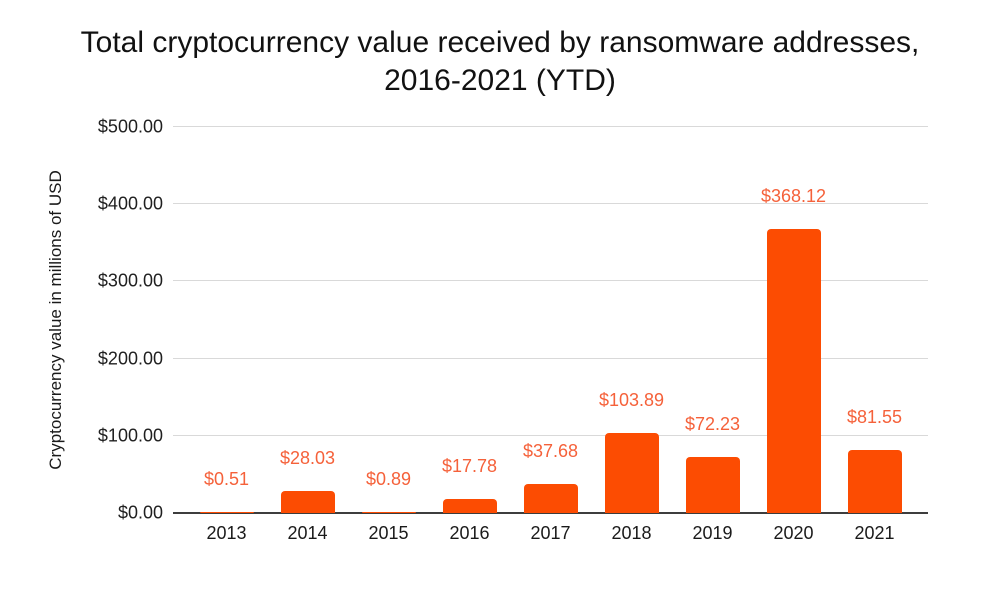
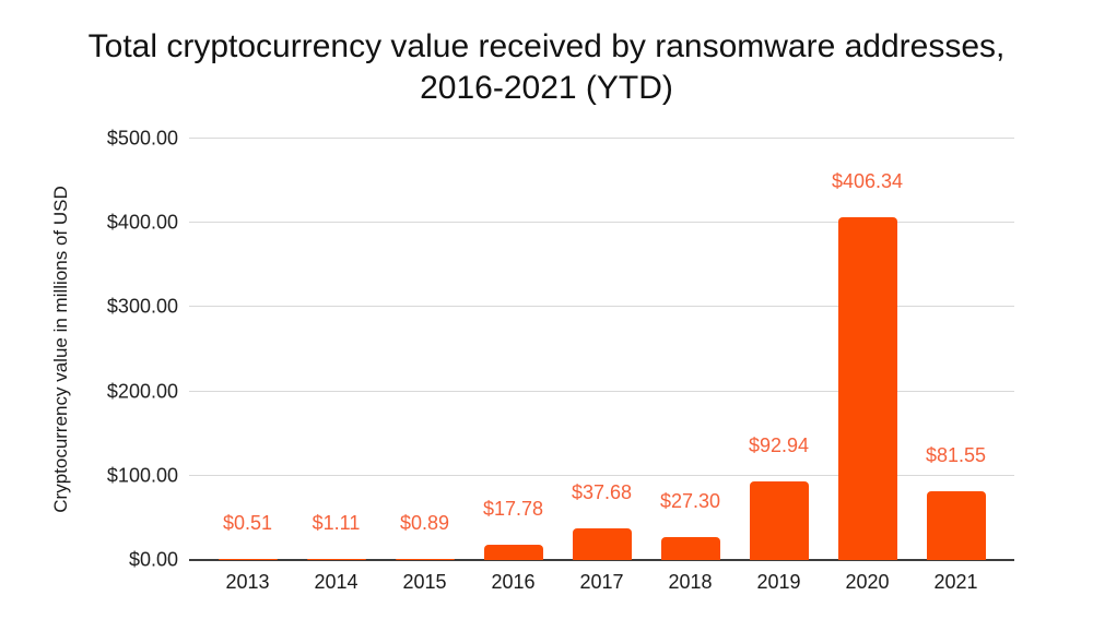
2014: $28.03 -> $1.11
2018: $103.89 -> $27.30
2019: $72.23 -> $92.94
2020: $368.12 -> $406.34
